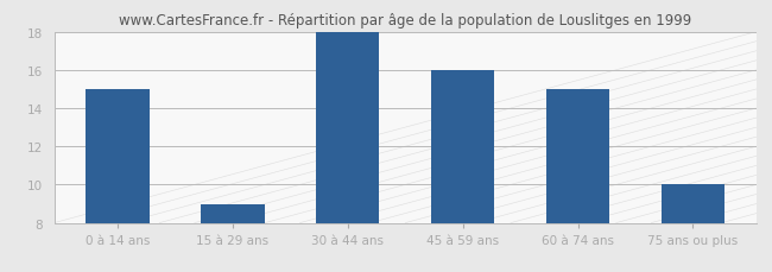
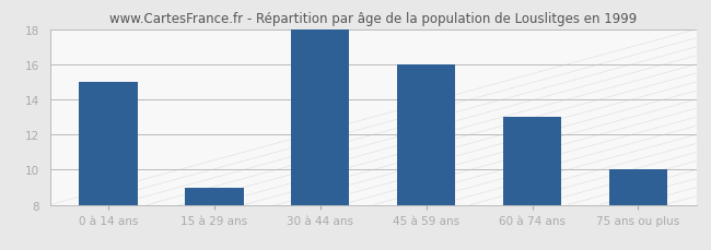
60 à 74 ans: 15 -> 13
